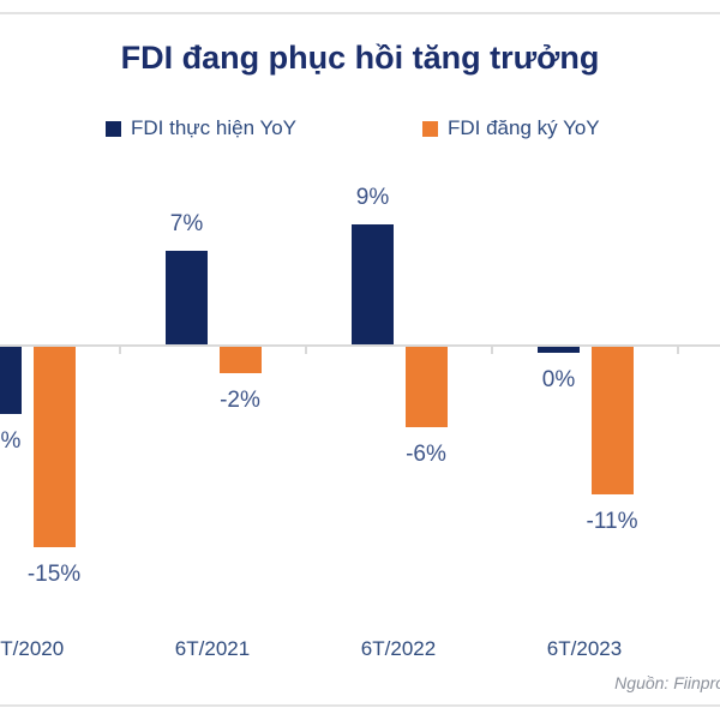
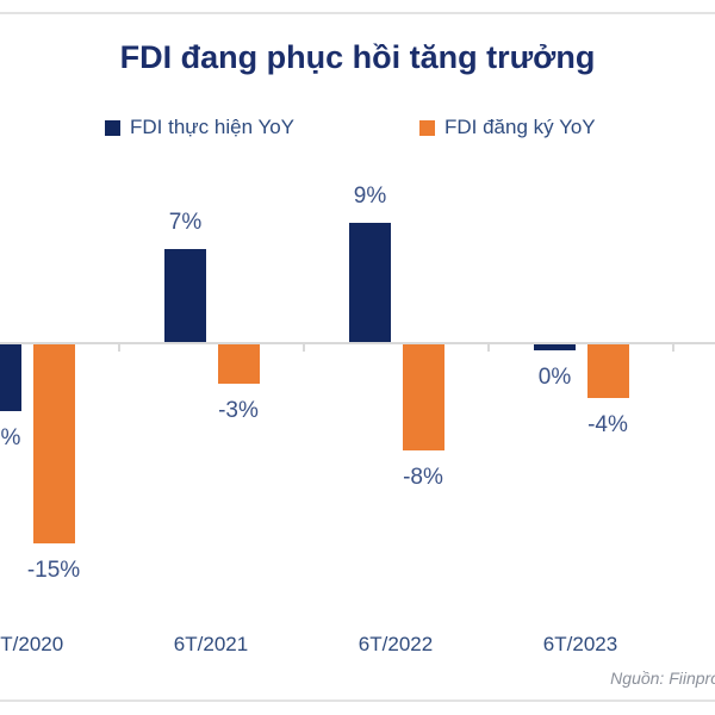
FDI đăng ký YoY/6T/2021: -2% -> -3%
FDI đăng ký YoY/6T/2022: -6% -> -8%
FDI đăng ký YoY/6T/2023: -11% -> -4%
